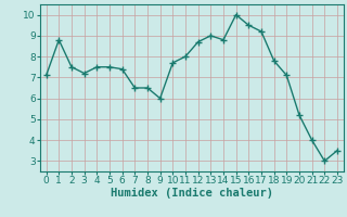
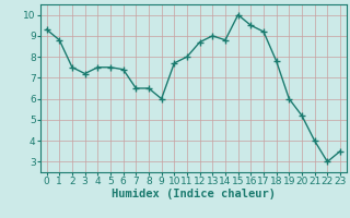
0: 7.1 -> 9.3
19: 7.1 -> 6.0
